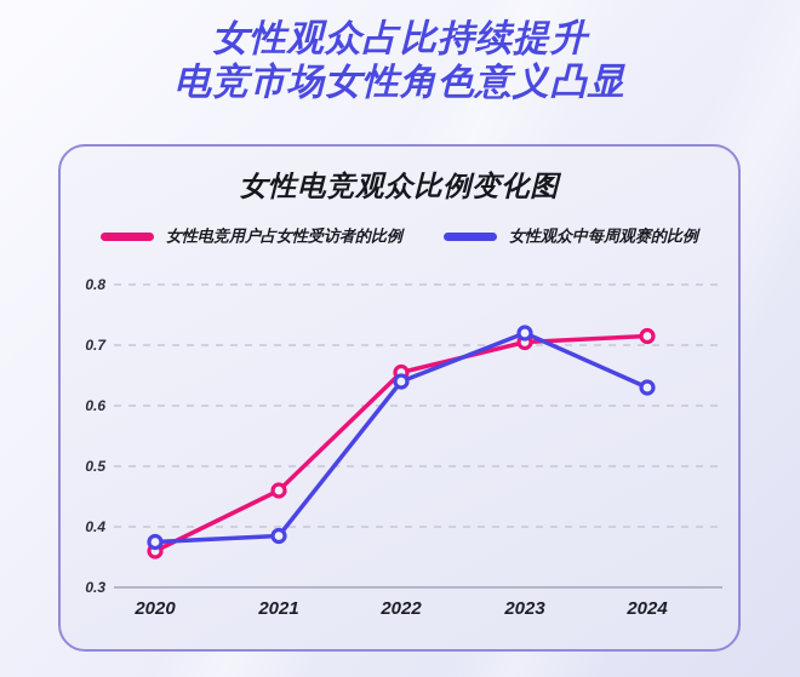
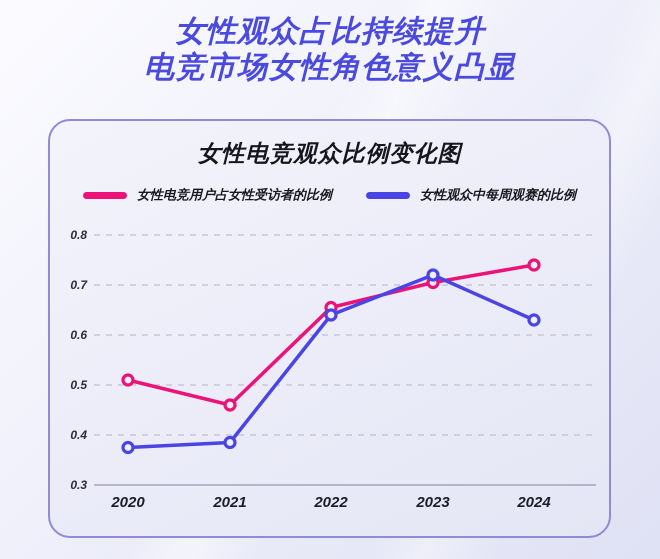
女性电竞用户占女性受访者的比例/2020: 0.36 -> 0.51
女性电竞用户占女性受访者的比例/2024: 0.71 -> 0.74
